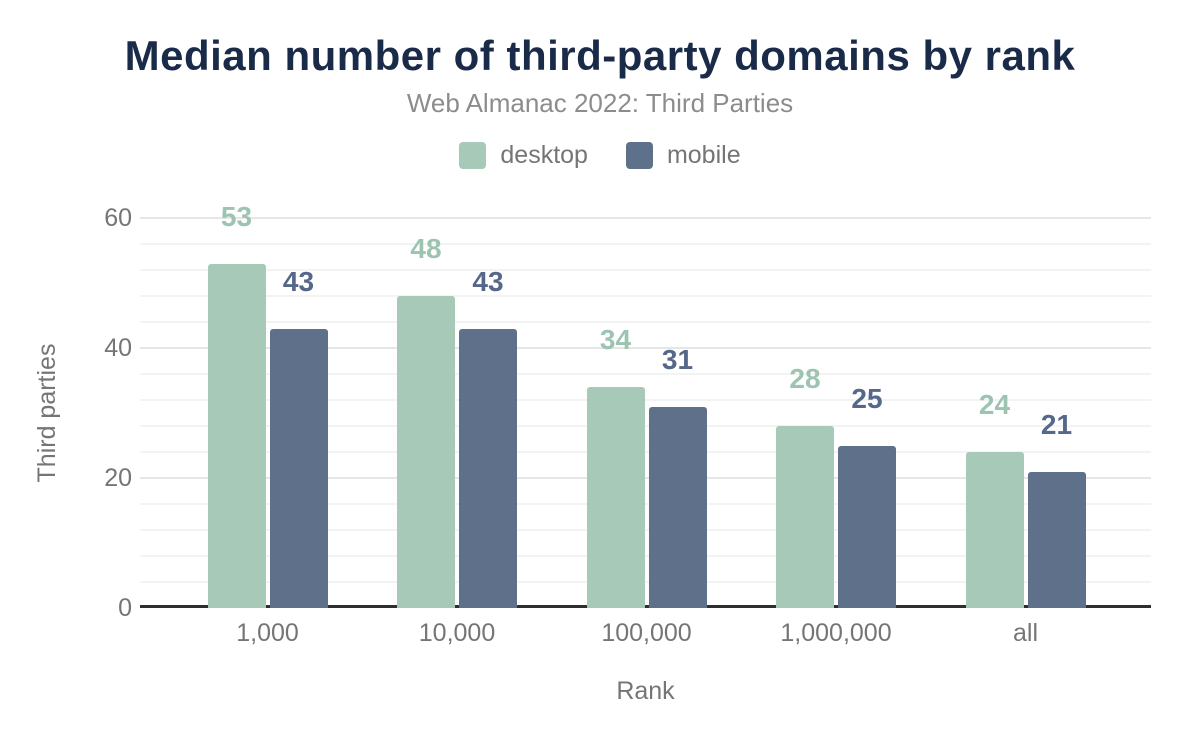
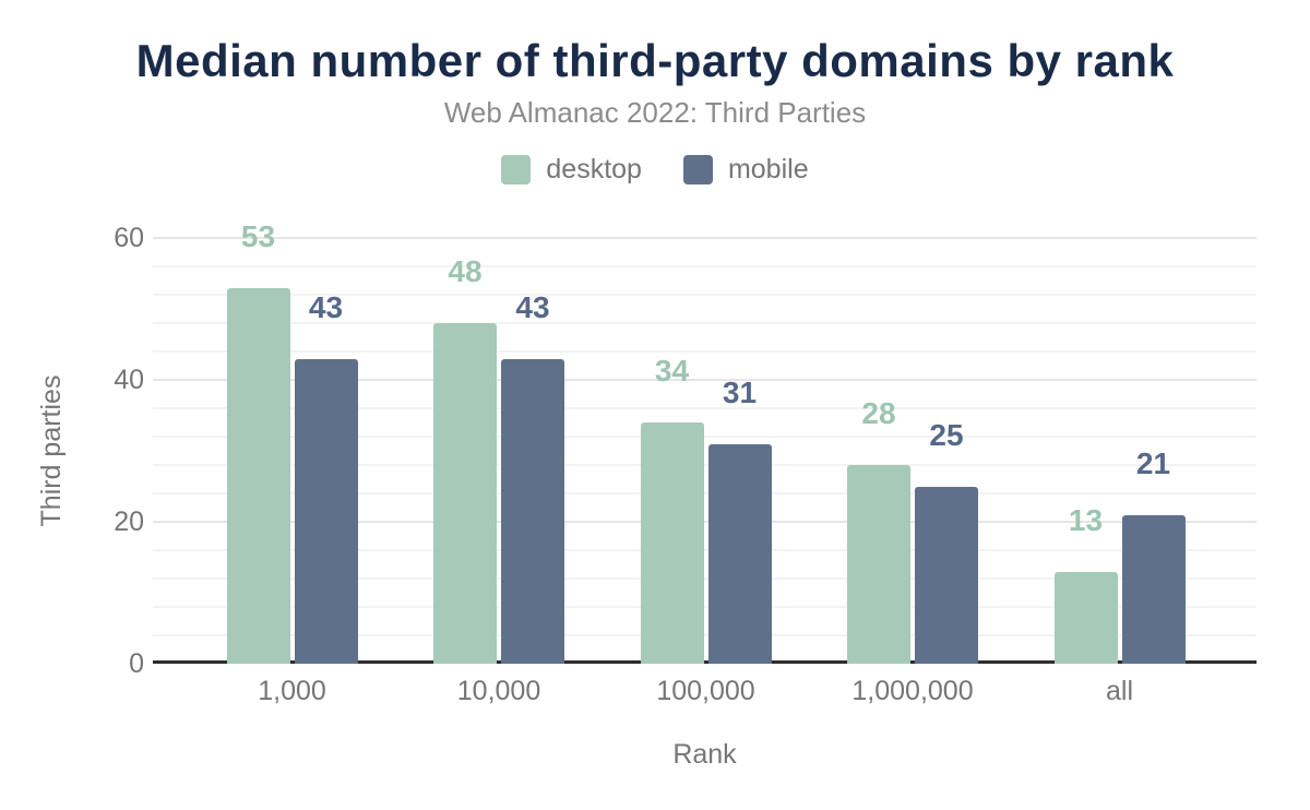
desktop/all: 24 -> 13
